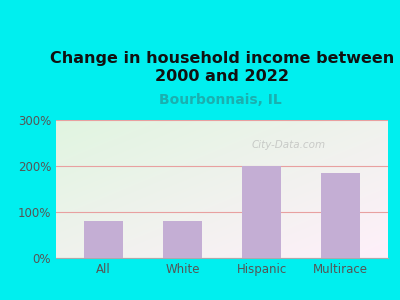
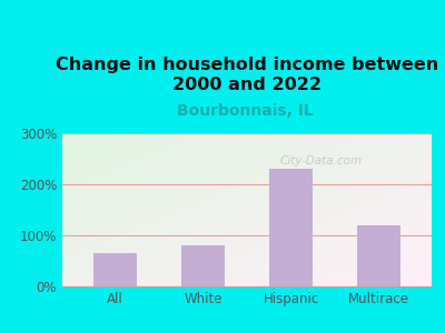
All: 80% -> 65%
Hispanic: 200% -> 230%
Multirace: 185% -> 120%
